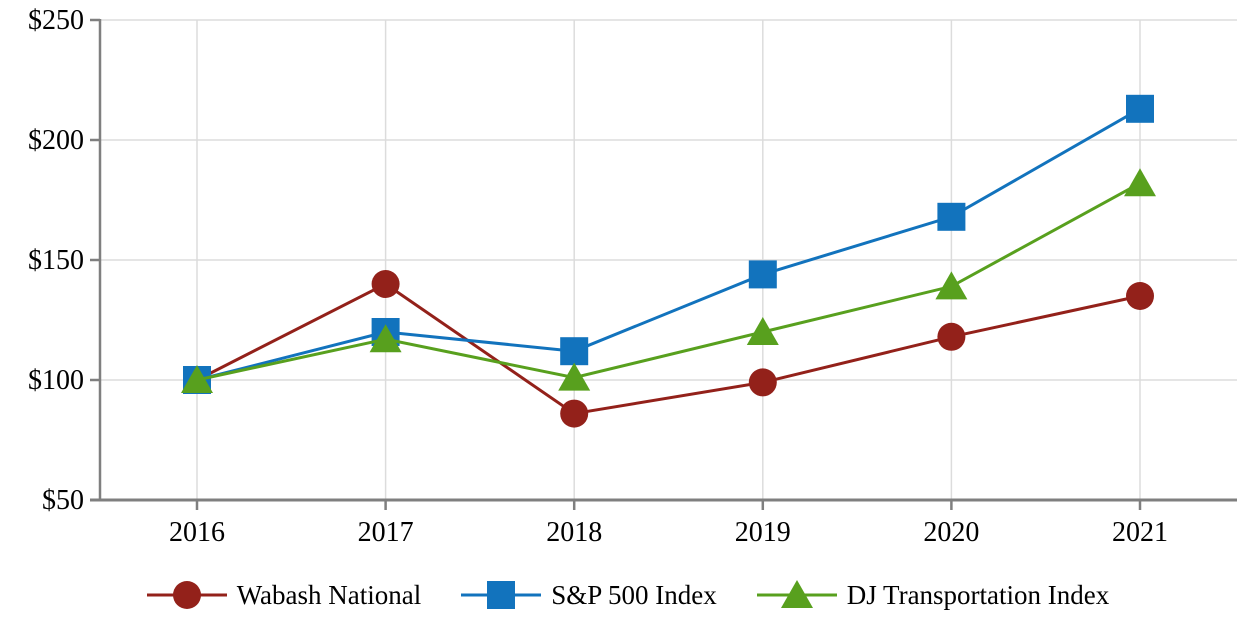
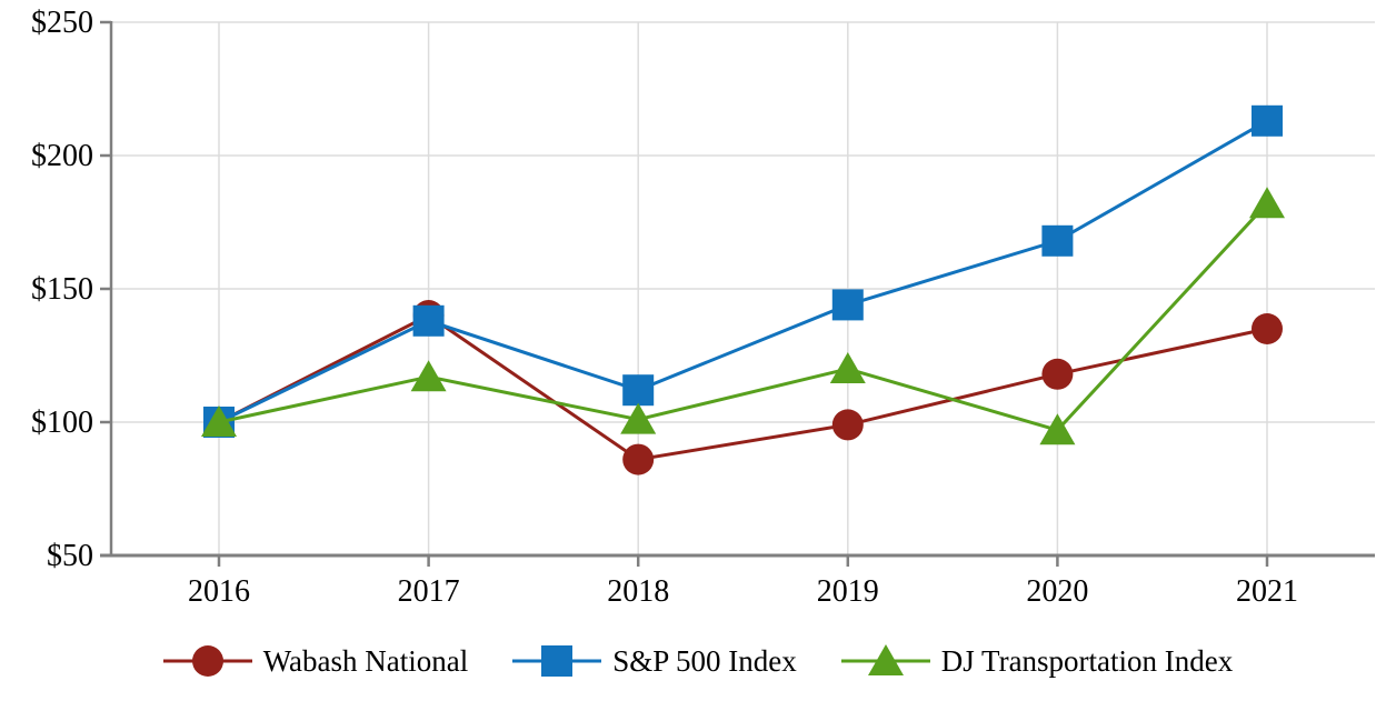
S&P 500 Index/2017: $120 -> $138
DJ Transportation Index/2020: $139 -> $97
